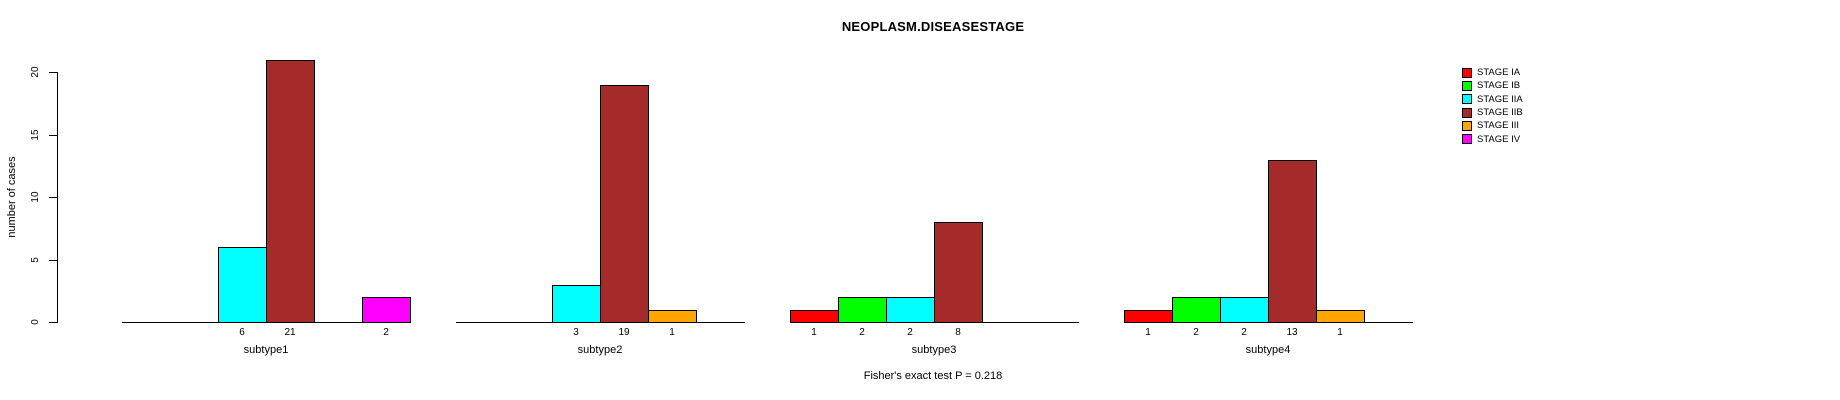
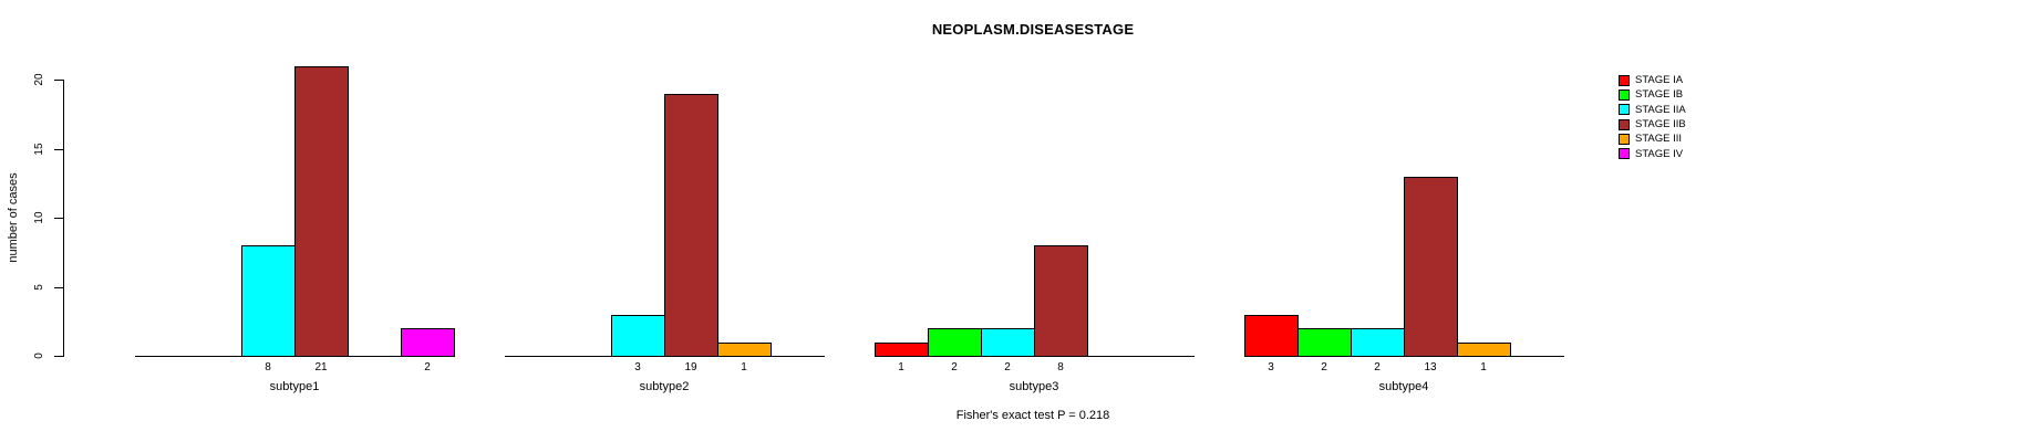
STAGE IIA/subtype1: 6 -> 8
STAGE IA/subtype4: 1 -> 3
